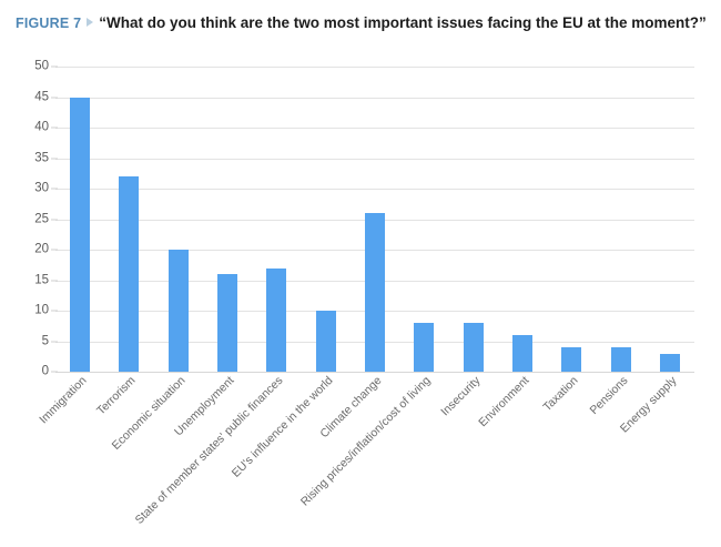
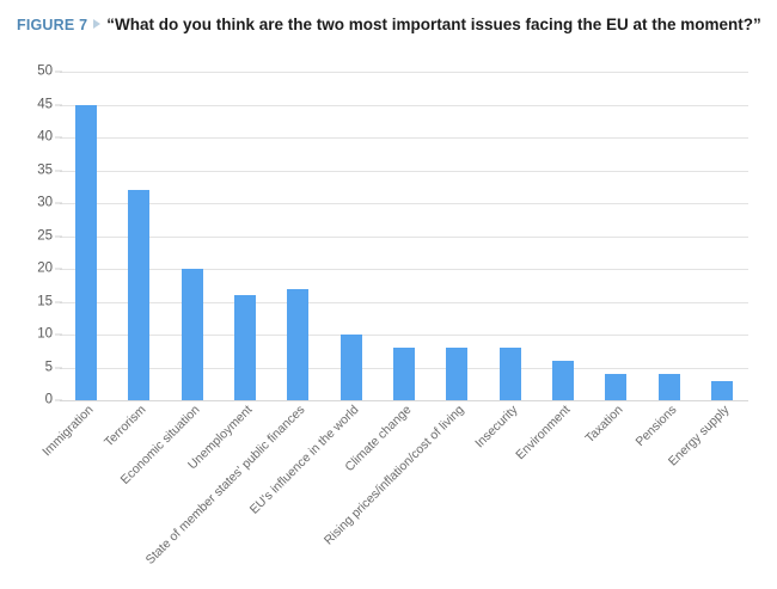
Climate change: 26 -> 8
